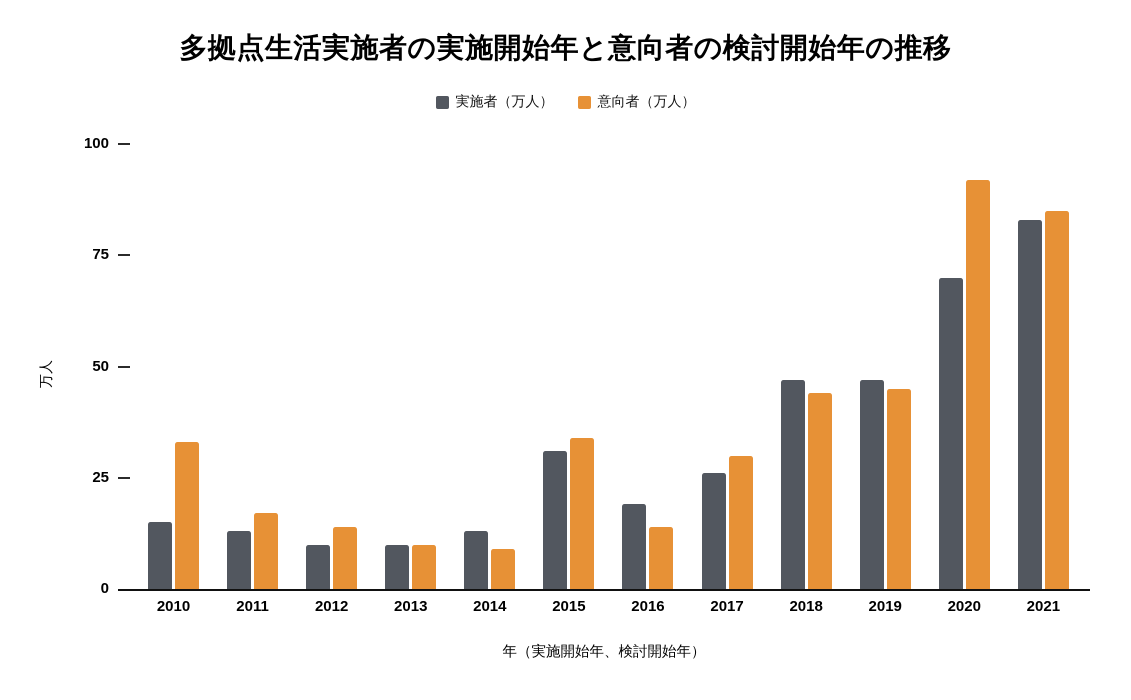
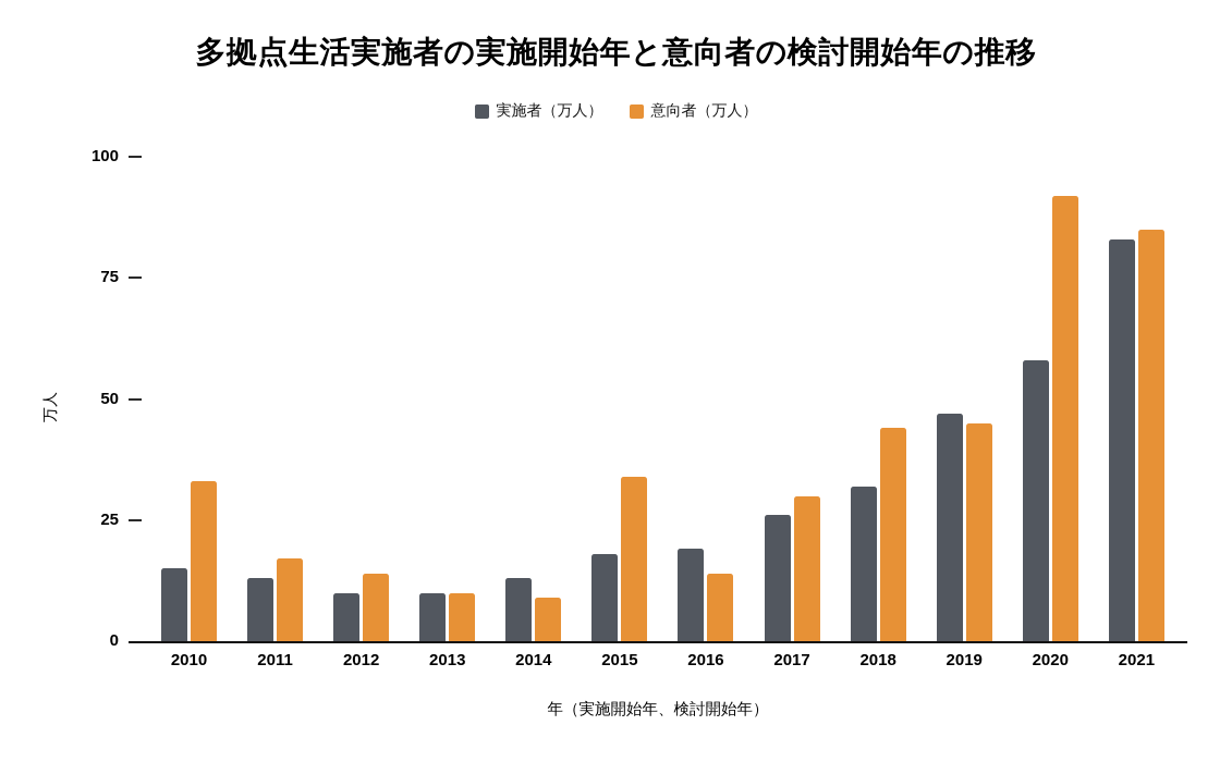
実施者（万人）/2015: 31 -> 18
実施者（万人）/2018: 47 -> 32
実施者（万人）/2020: 70 -> 58
